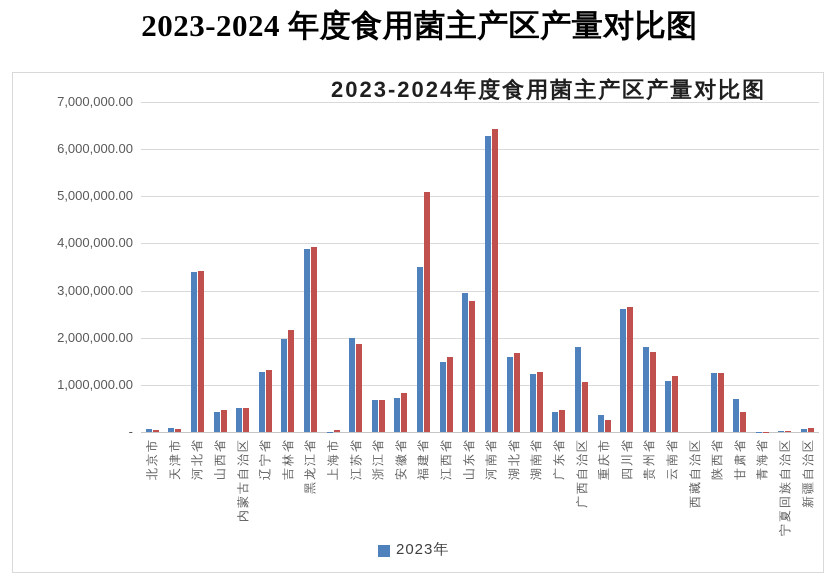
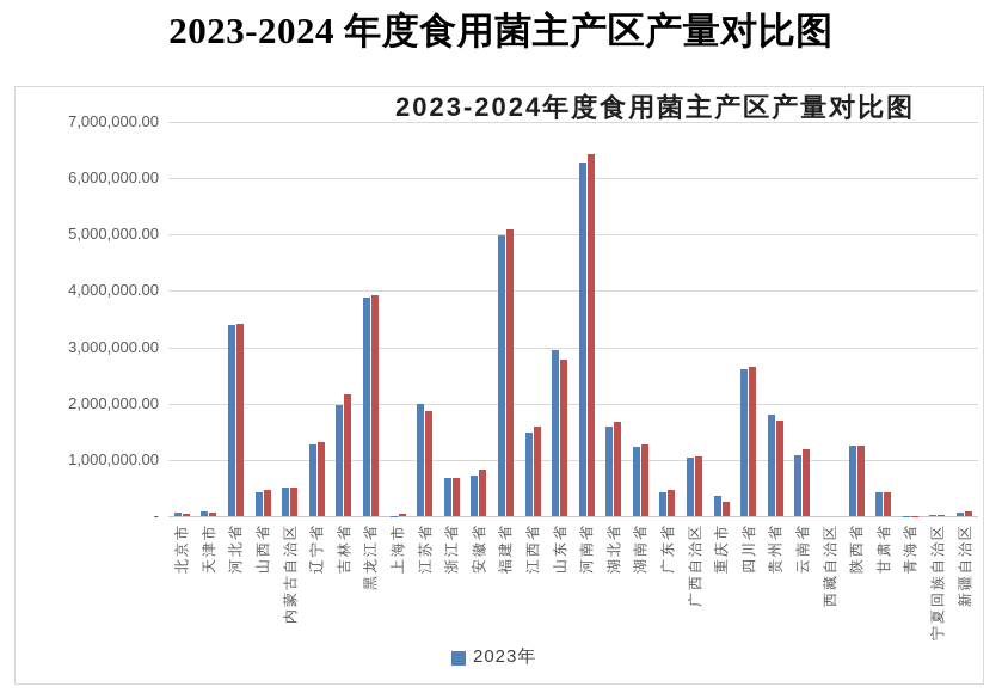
2023年/福建省: 3500000 -> 5000000
2023年/广西自治区: 1800000 -> 1000000
2023年/甘肃省: 700000 -> 400000
